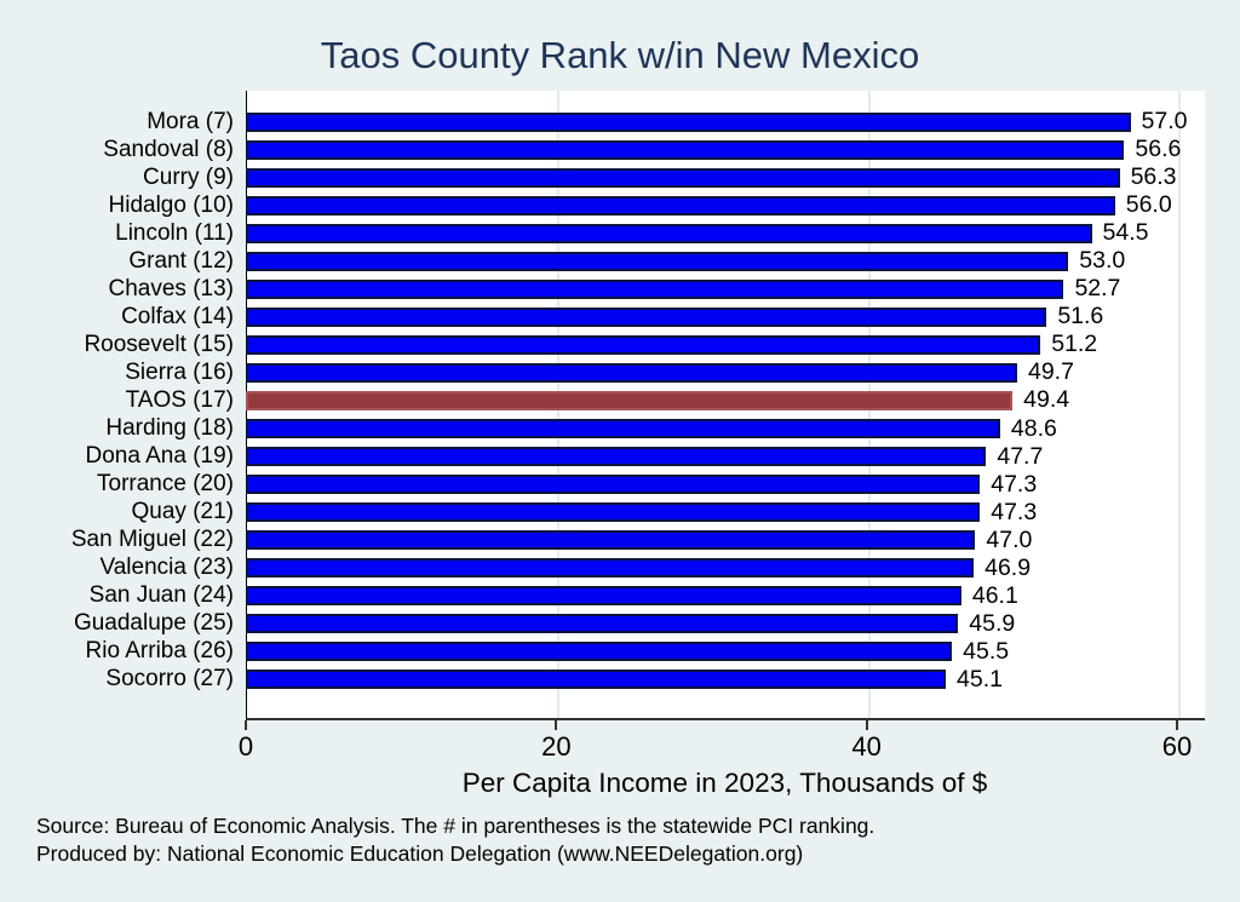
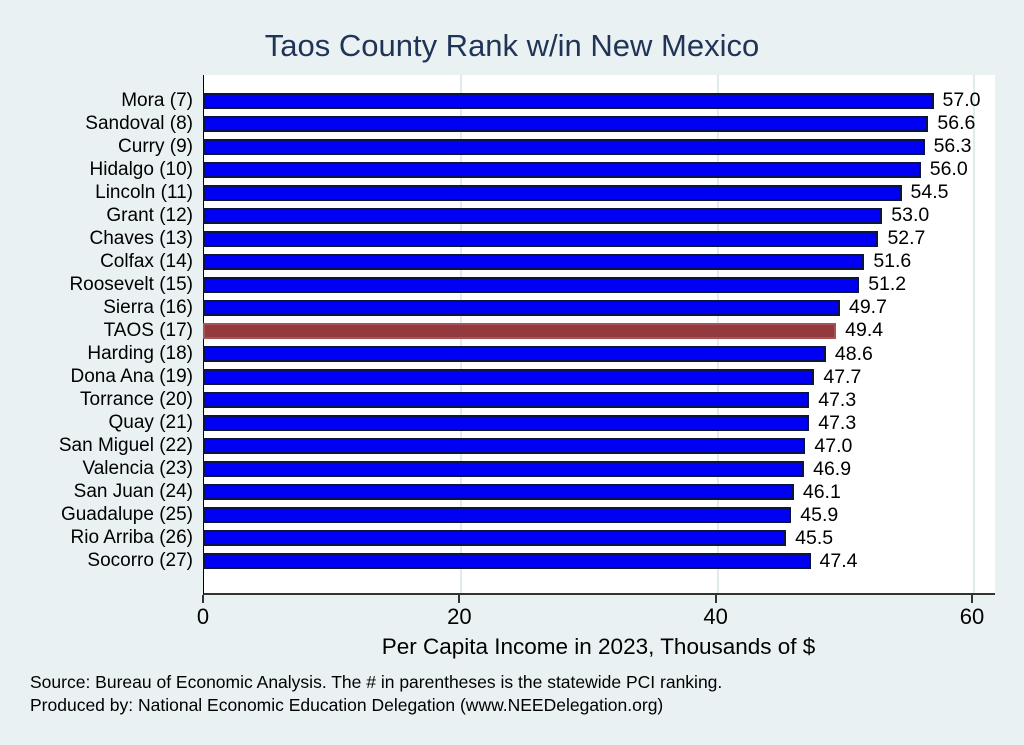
Socorro (27): 45.1 -> 47.4
